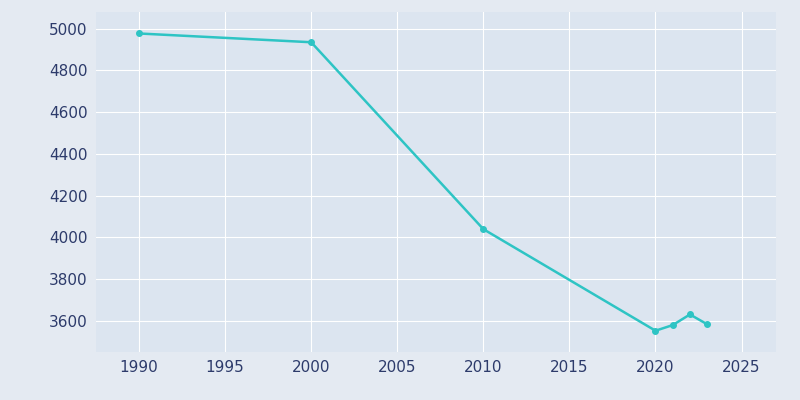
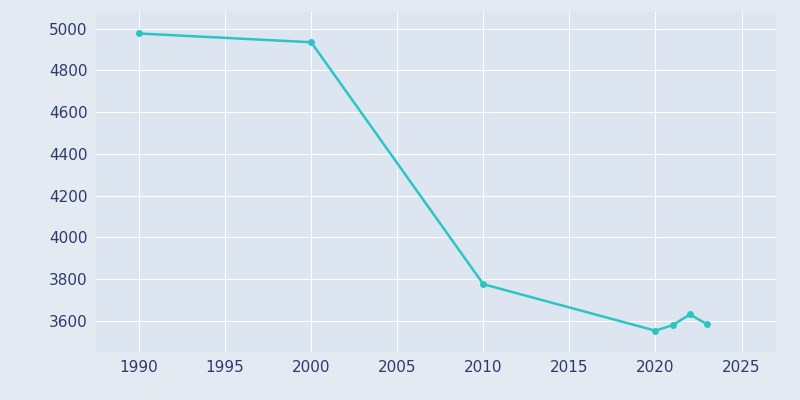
2010: 4039 -> 3775
